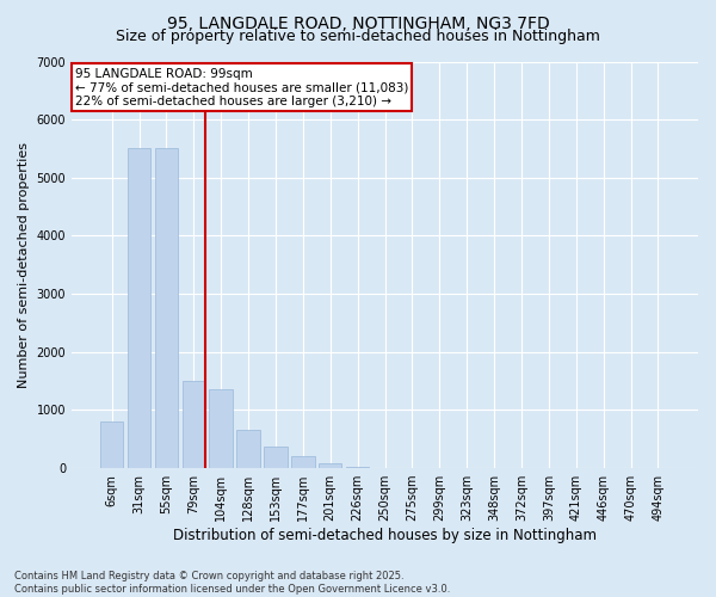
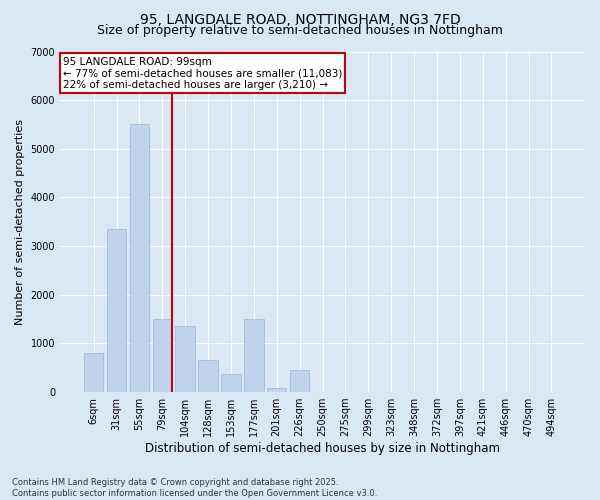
31sqm: 5500 -> 3350
177sqm: 200 -> 1500
226sqm: 20 -> 450
